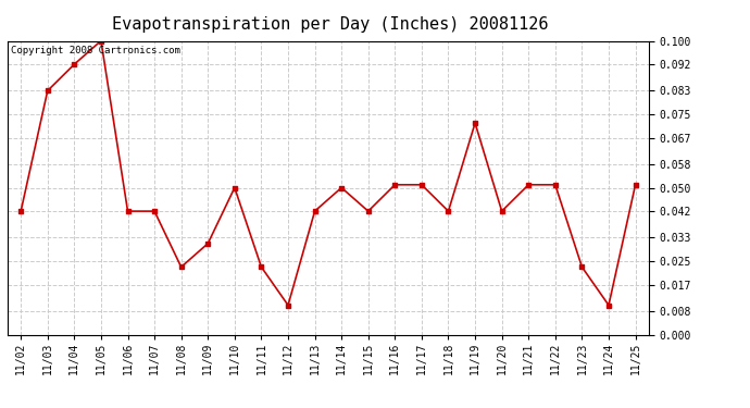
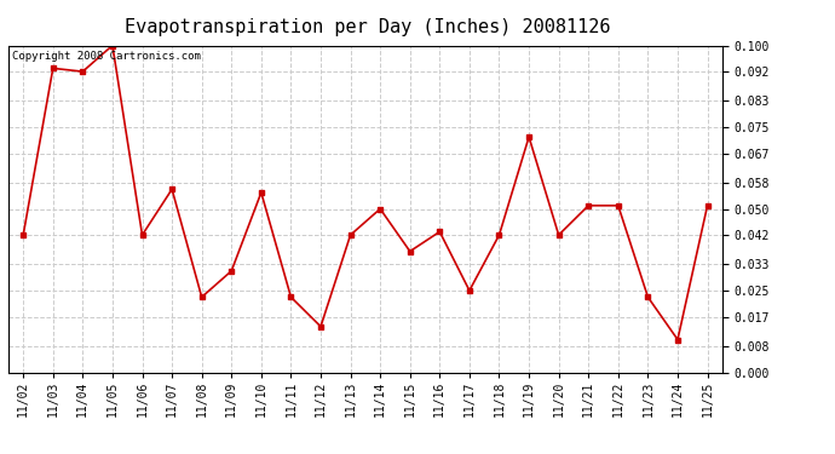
11/03: 0.083 -> 0.093
11/07: 0.042 -> 0.056
11/10: 0.050 -> 0.055
11/12: 0.010 -> 0.014
11/15: 0.042 -> 0.037
11/16: 0.051 -> 0.043
11/17: 0.051 -> 0.025
